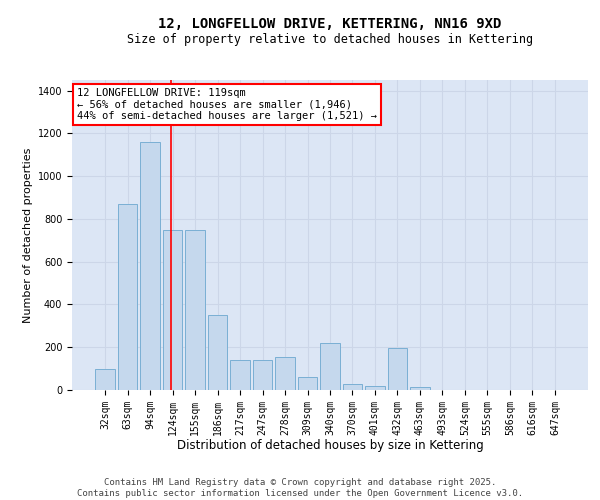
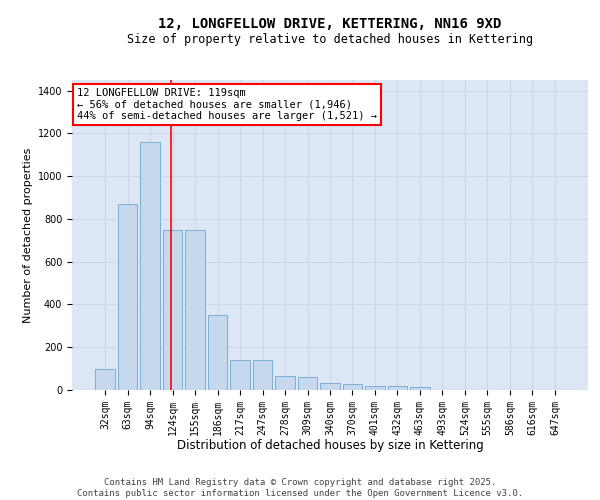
278sqm: 155 -> 65
340sqm: 220 -> 35
432sqm: 195 -> 20
